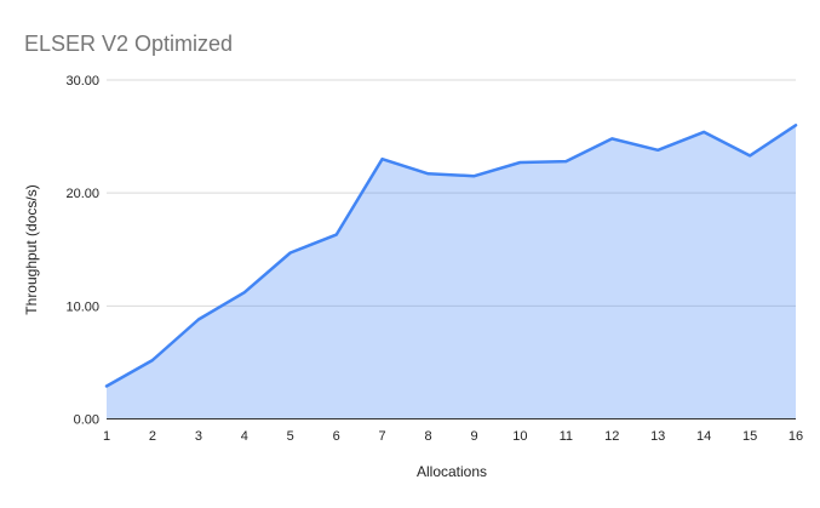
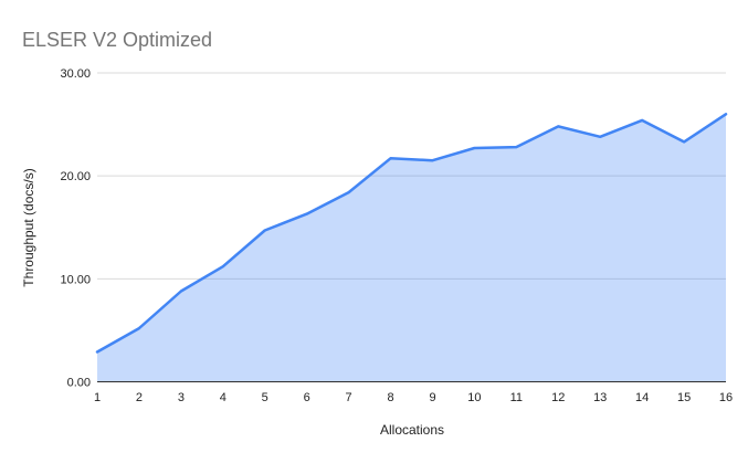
7: 23 -> 18
